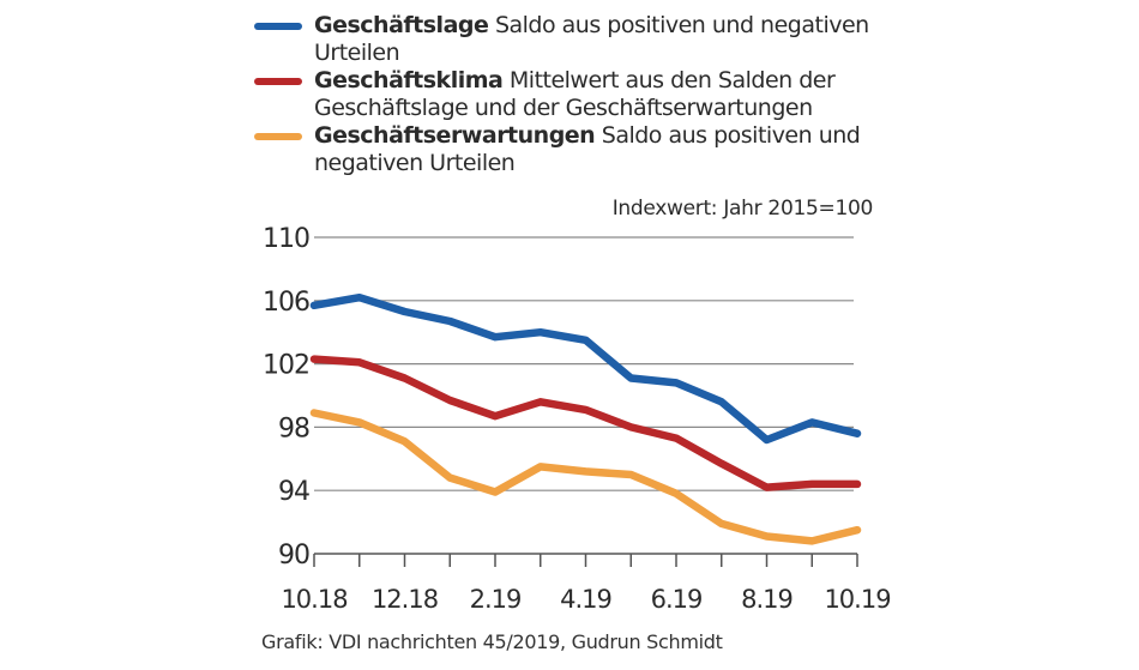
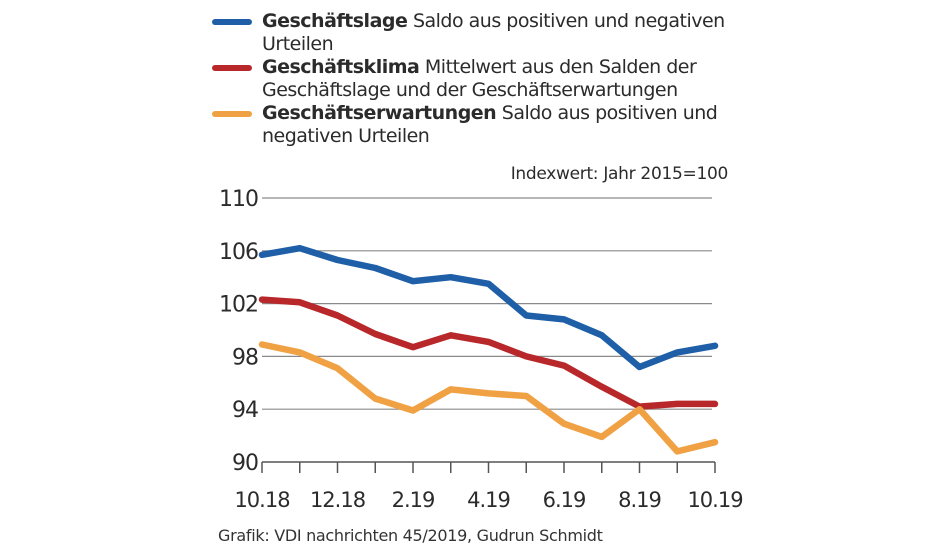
Geschäftserwartungen/6.19: 93.8 -> 92.9
Geschäftserwartungen/8.19: 91.1 -> 94.0
Geschäftslage/10.19: 97.6 -> 98.8
